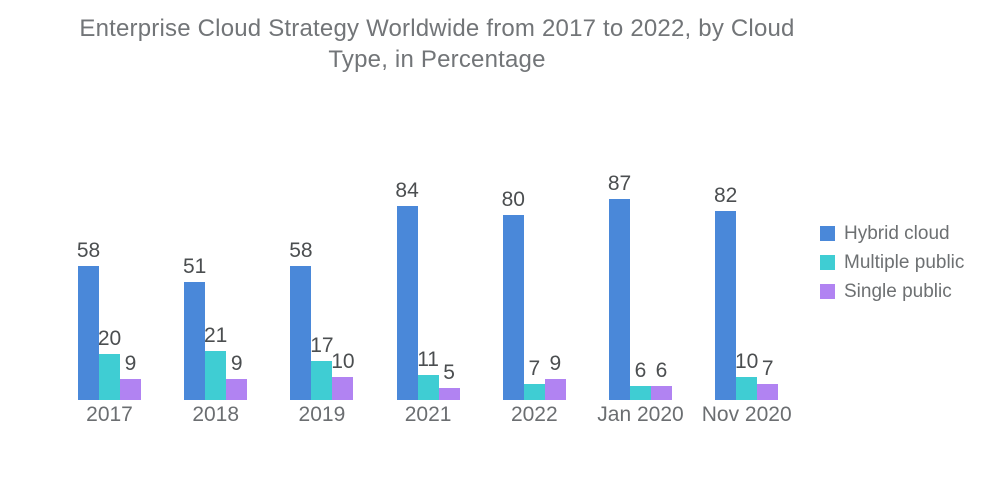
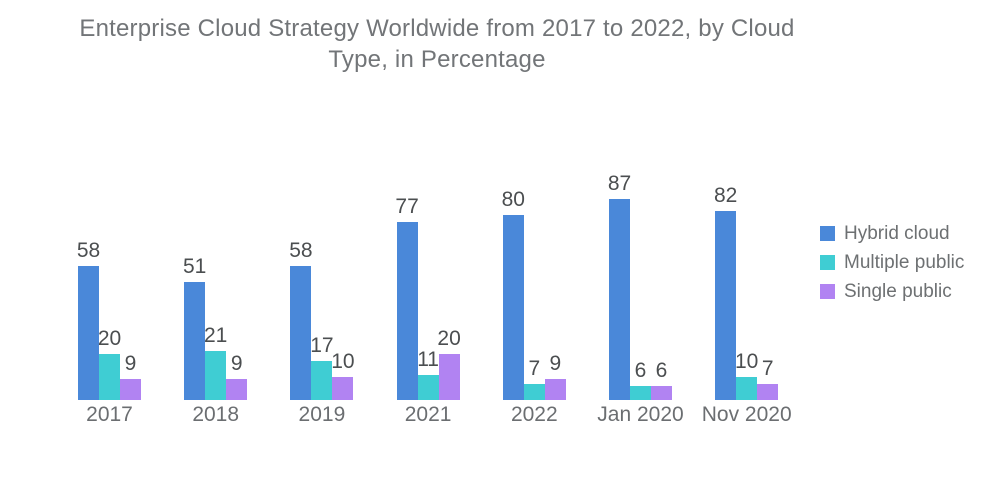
Hybrid cloud/2021: 84 -> 77
Single public/2021: 5 -> 20
